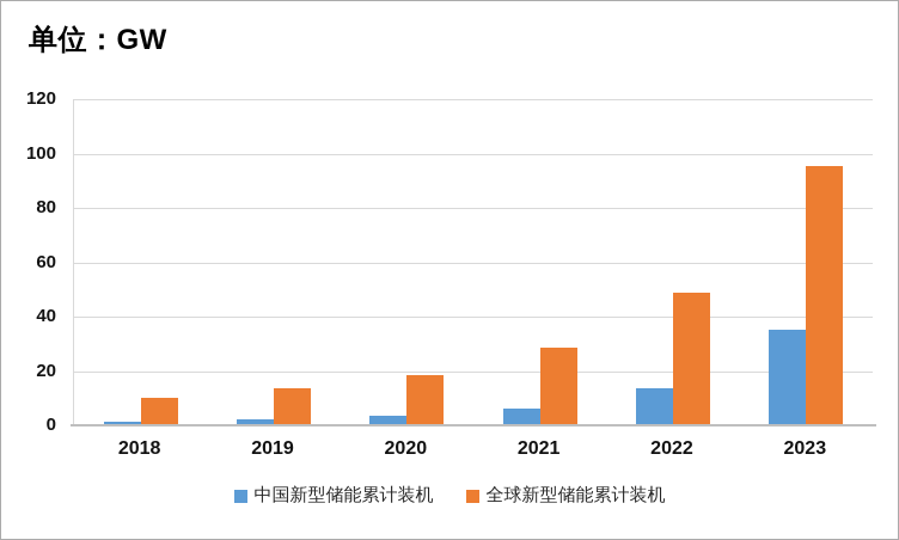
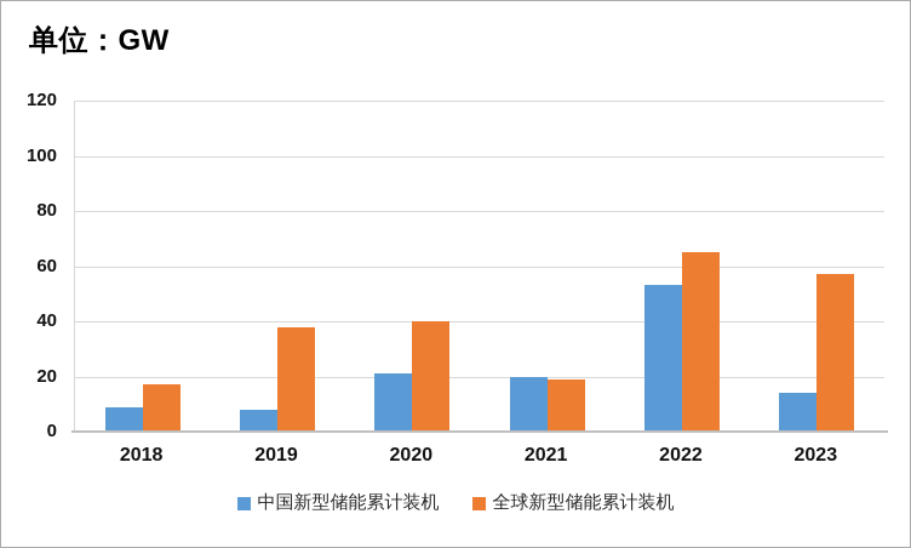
中国新型储能累计装机/2018: 2 -> 9
全球新型储能累计装机/2018: 10 -> 17
中国新型储能累计装机/2019: 2 -> 8
全球新型储能累计装机/2019: 14 -> 38
中国新型储能累计装机/2020: 4 -> 21
全球新型储能累计装机/2020: 18 -> 40
中国新型储能累计装机/2021: 6 -> 20
全球新型储能累计装机/2021: 29 -> 19
中国新型储能累计装机/2022: 14 -> 53
全球新型储能累计装机/2022: 49 -> 65
中国新型储能累计装机/2023: 35 -> 14
全球新型储能累计装机/2023: 96 -> 57
